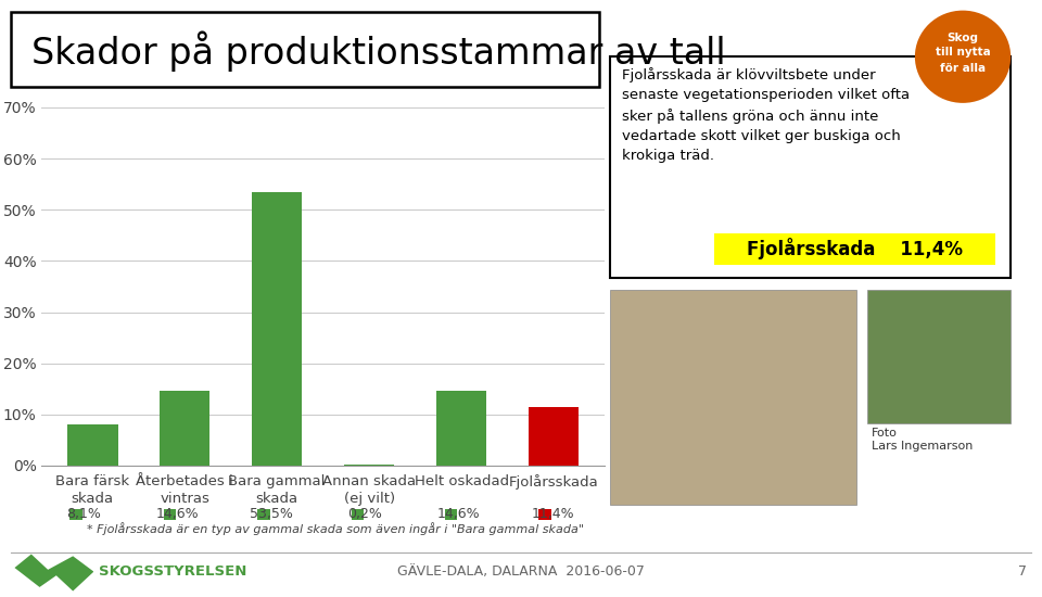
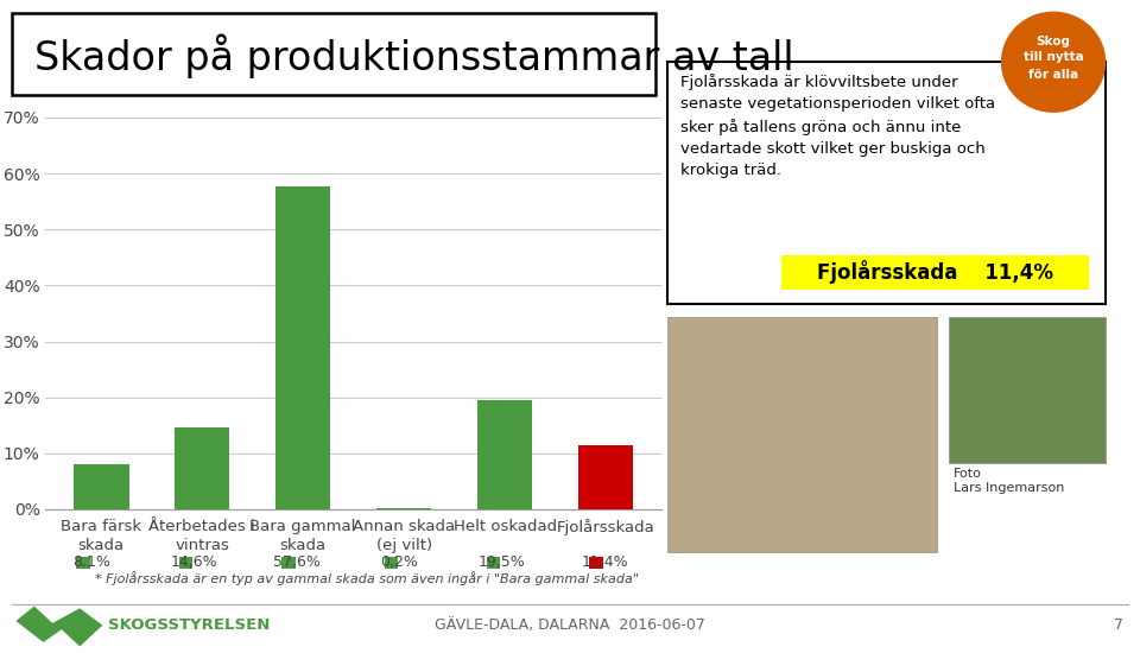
Bara gammal skada: 53,5% -> 57,6%
Helt oskadad: 14,6% -> 19,5%
